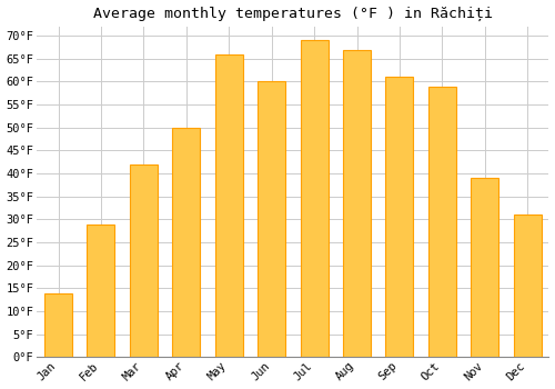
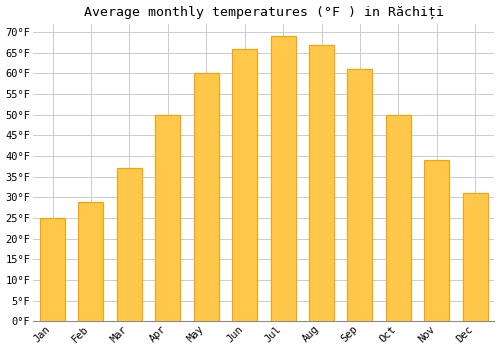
Jan: 14°F -> 25°F
Mar: 42°F -> 37°F
May: 66°F -> 60°F
Jun: 60°F -> 66°F
Oct: 59°F -> 50°F
